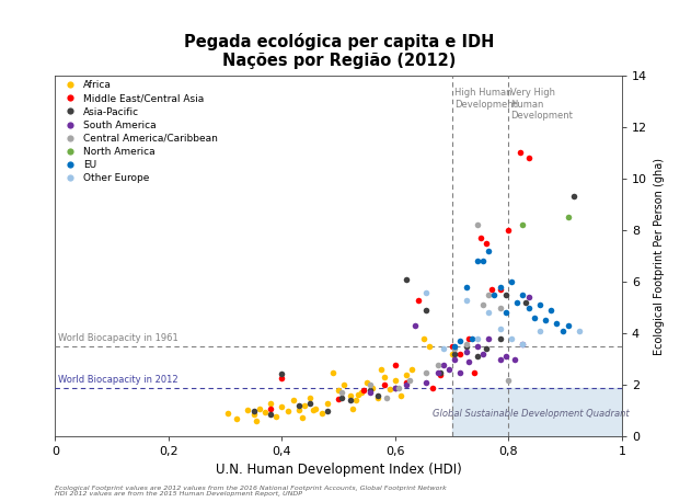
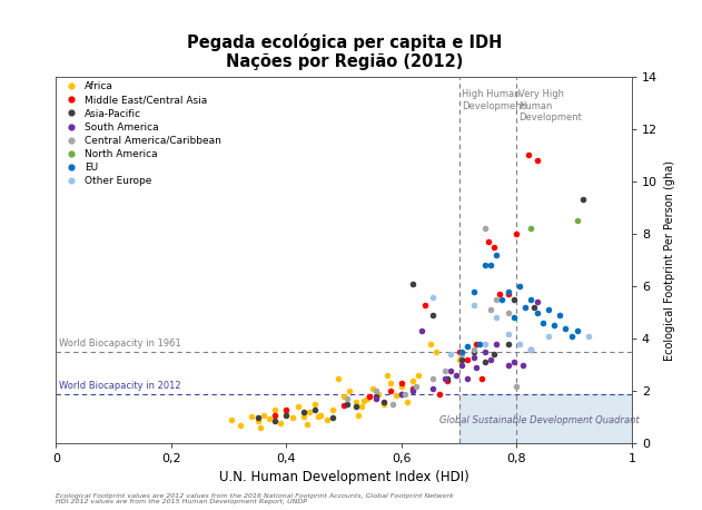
Middle East/Central Asia/0,4: 2.25 -> 1.30
Asia-Pacific/0,4: 2.45 -> 1.10
Middle East/Central Asia/0,6: 2.80 -> 2.30
